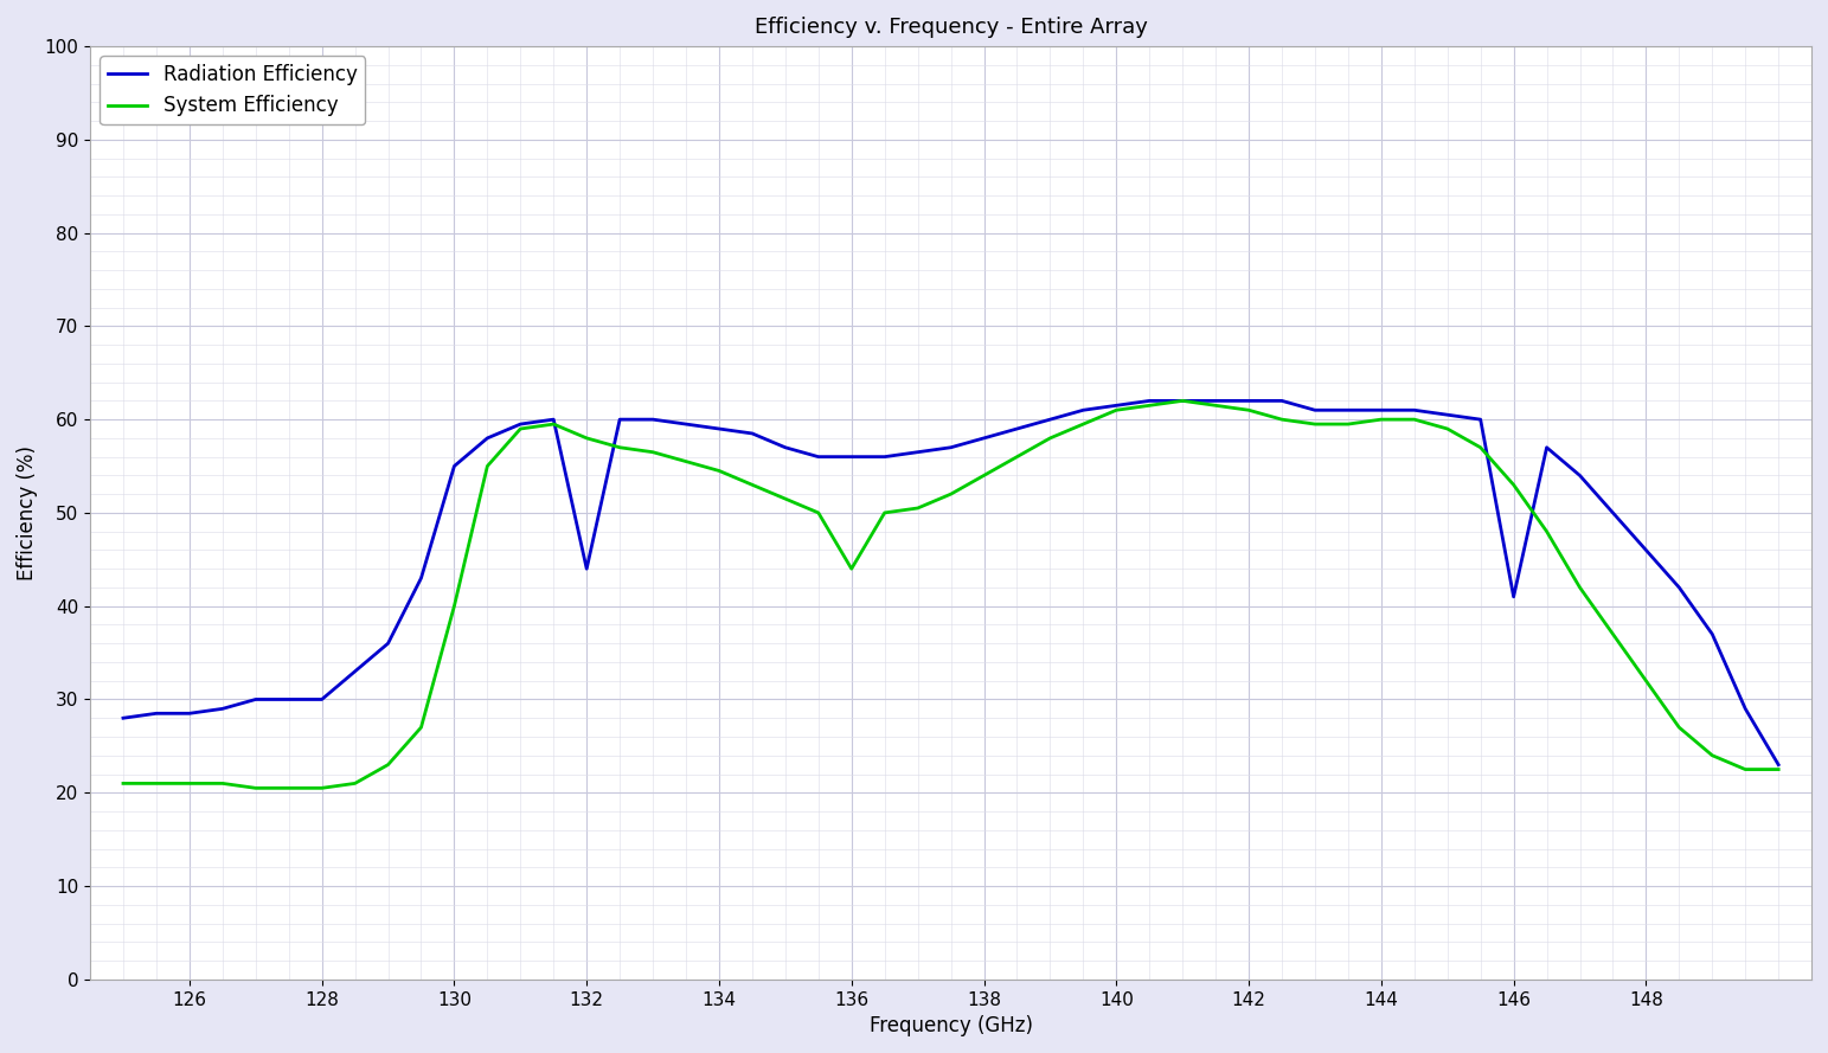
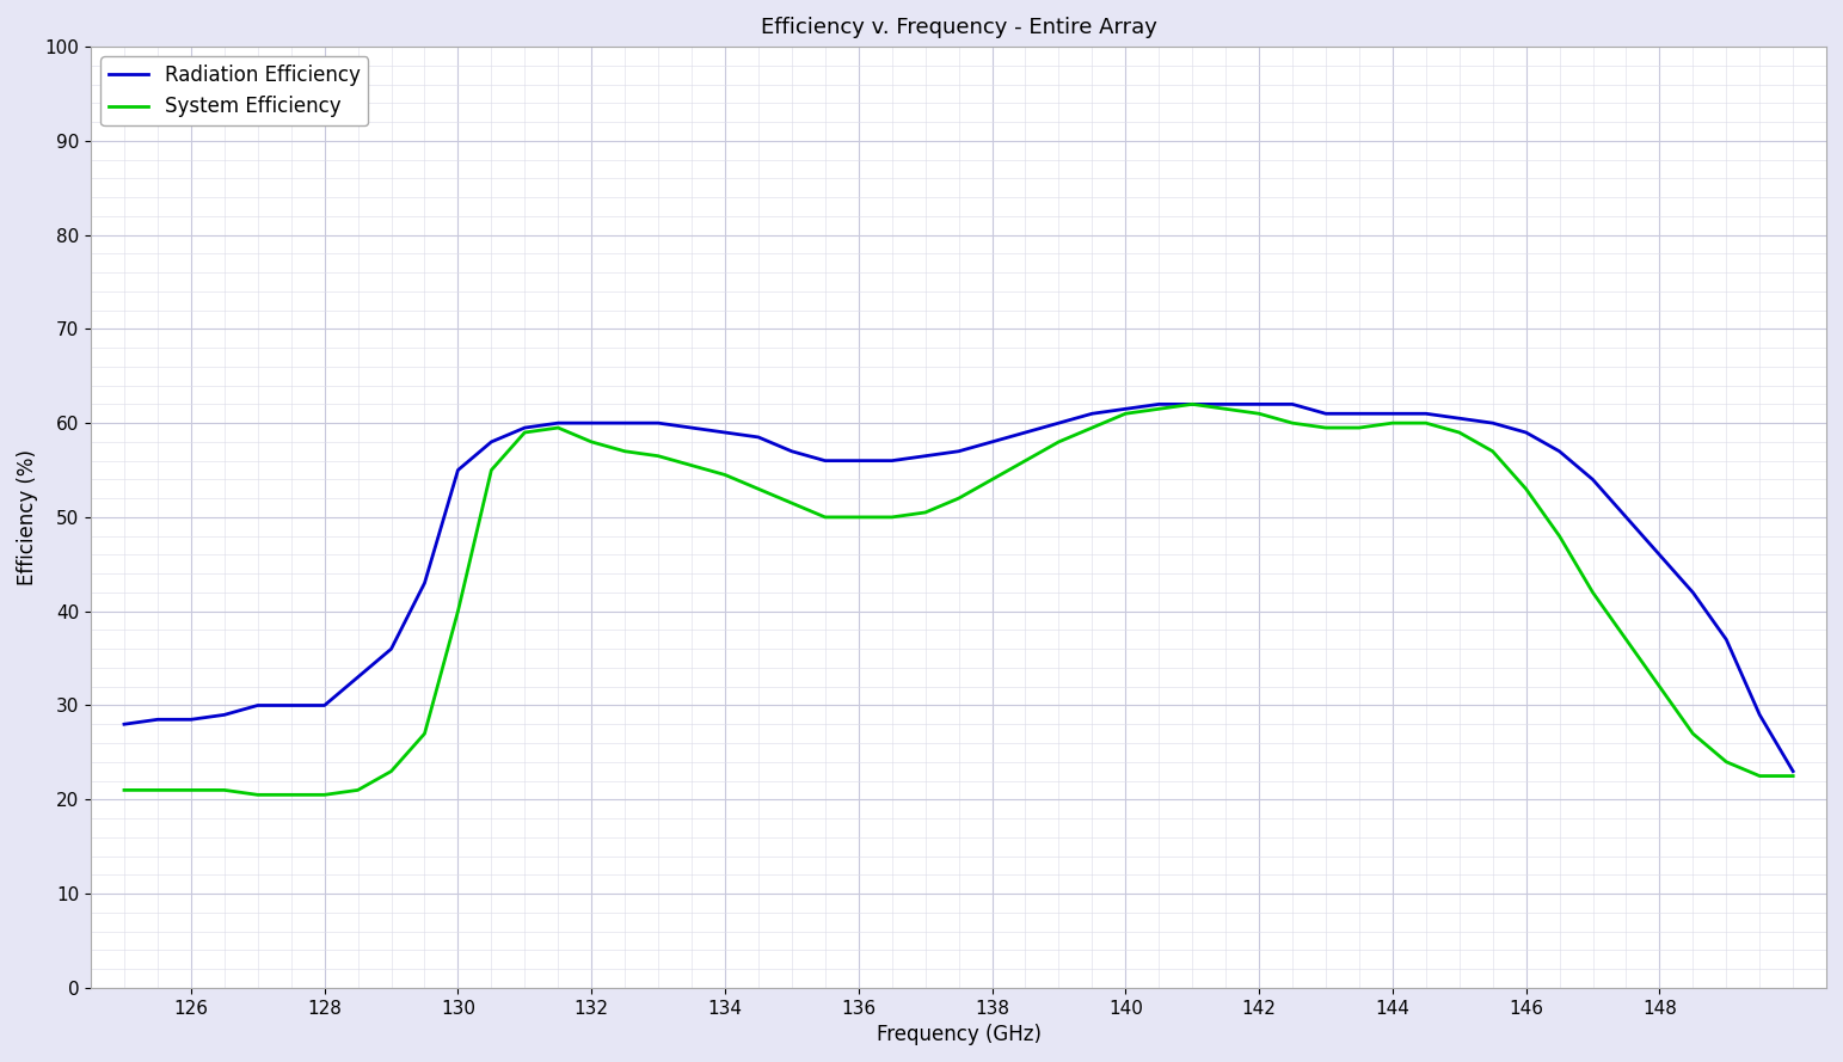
Radiation Efficiency/132: 44.0 -> 60.0
System Efficiency/136: 44.0 -> 50.0
Radiation Efficiency/146: 41.0 -> 59.0
